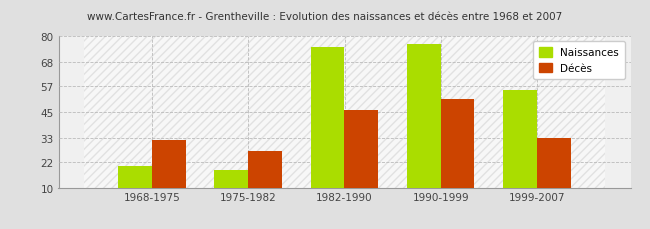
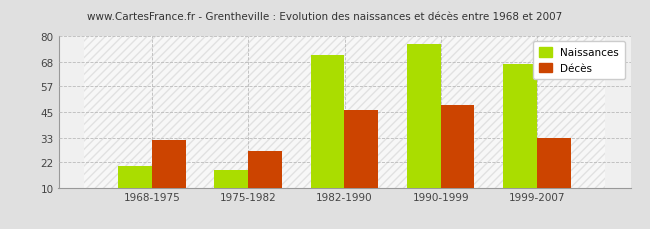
Naissances/1982-1990: 75 -> 71
Décès/1990-1999: 51 -> 48
Naissances/1999-2007: 55 -> 67
